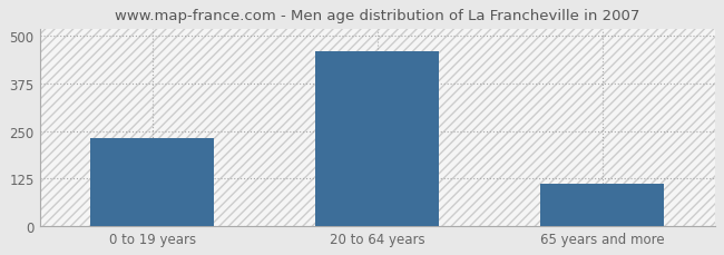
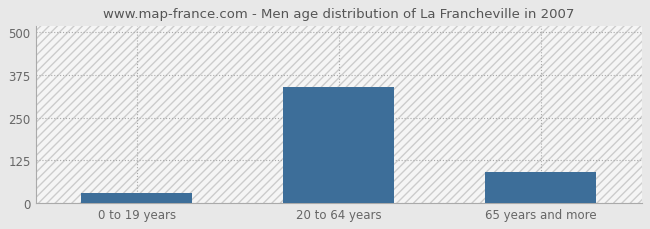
0 to 19 years: 230 -> 30
20 to 64 years: 460 -> 340
65 years and more: 110 -> 90
